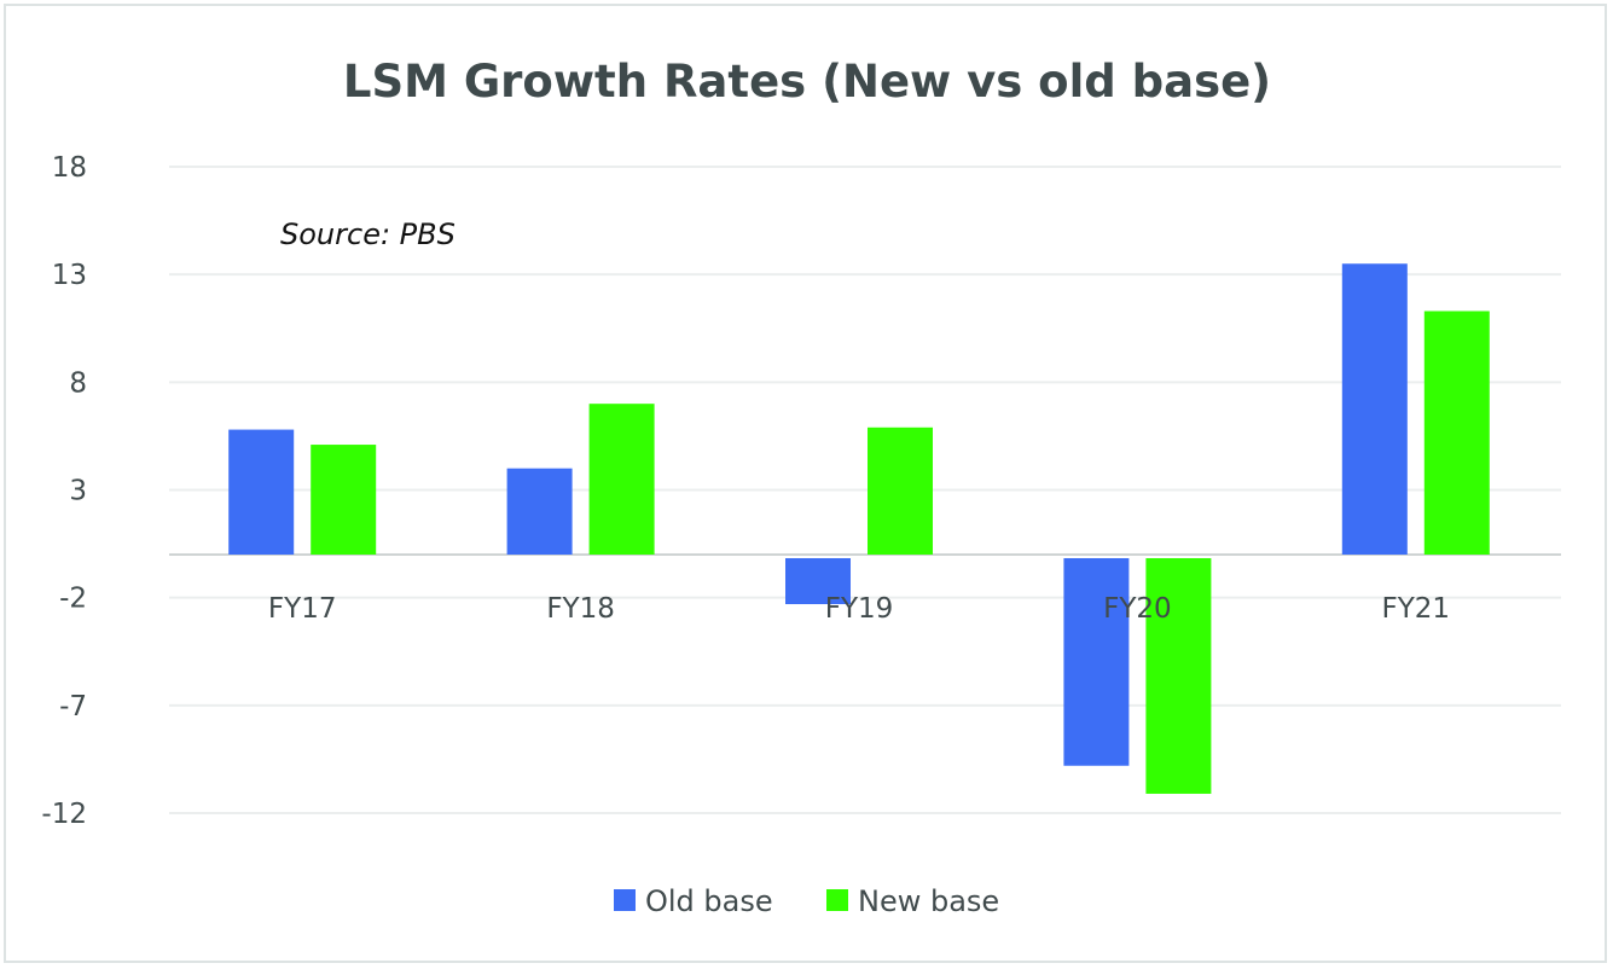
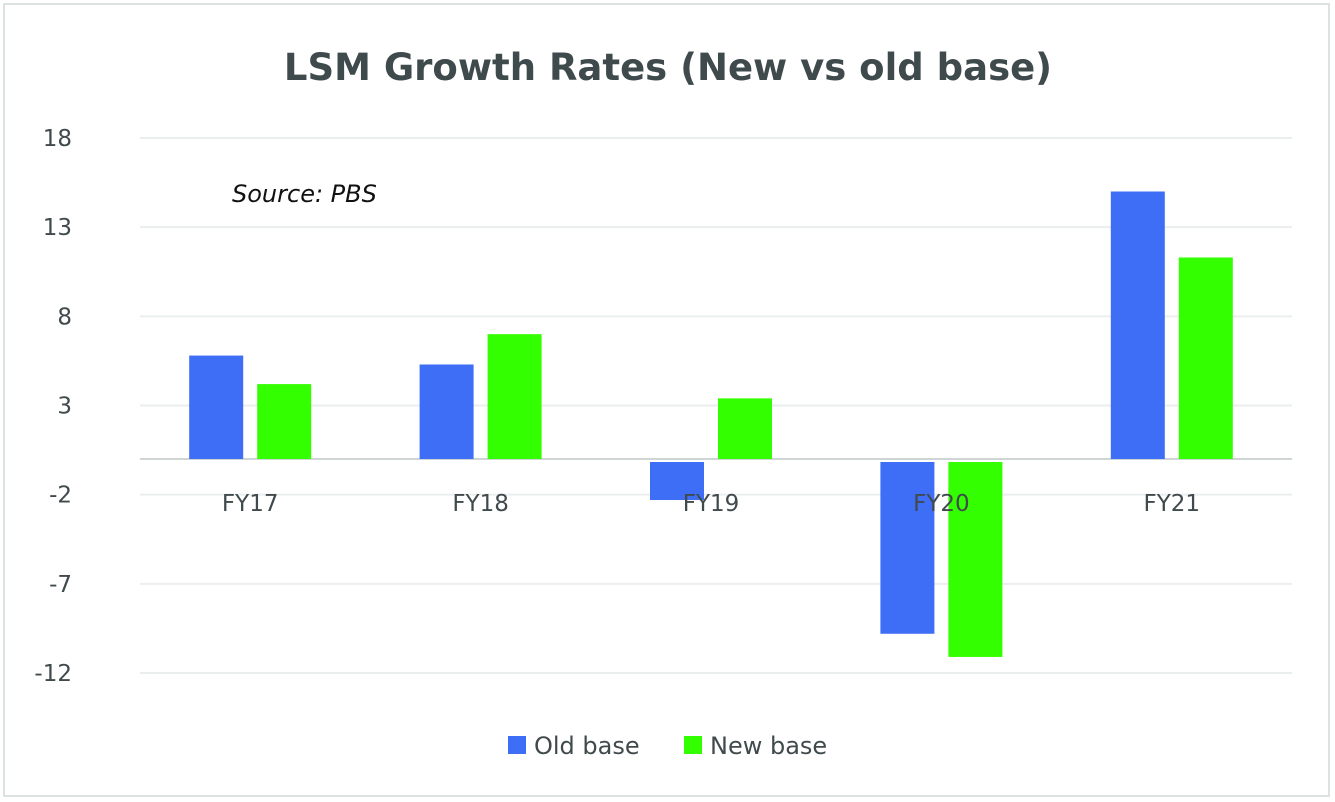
New base/FY17: 5.1 -> 4.2
Old base/FY18: 4.0 -> 5.3
New base/FY19: 5.9 -> 3.4
Old base/FY21: 13.5 -> 15.0
